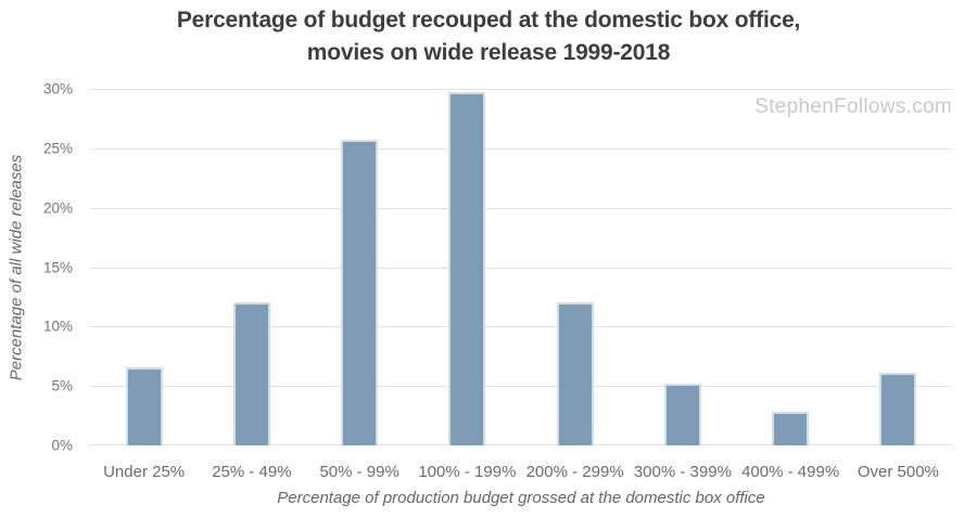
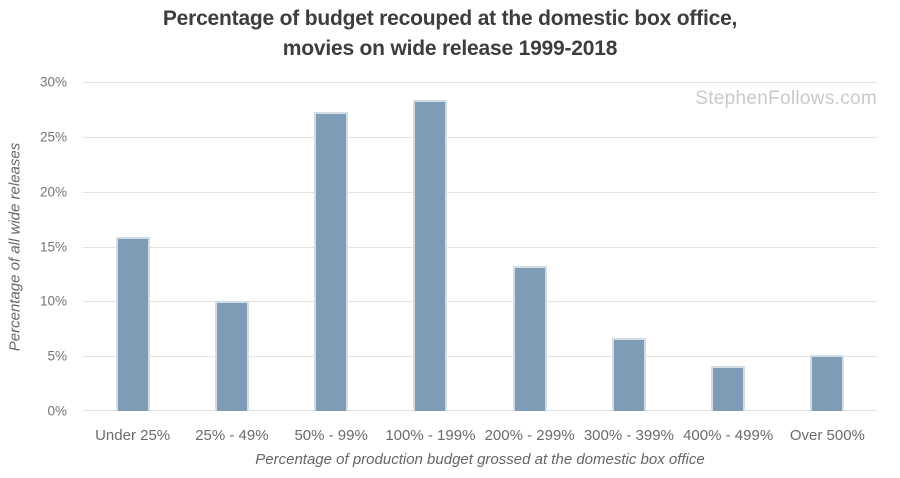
Under 25%: 6.6% -> 15.9%
25% - 49%: 12.0% -> 10.0%
50% - 99%: 25.7% -> 27.3%
100% - 199%: 29.7% -> 28.4%
200% - 299%: 12.0% -> 13.2%
300% - 399%: 5.2% -> 6.7%
400% - 499%: 2.8% -> 4.1%
Over 500%: 6.1% -> 5.1%
